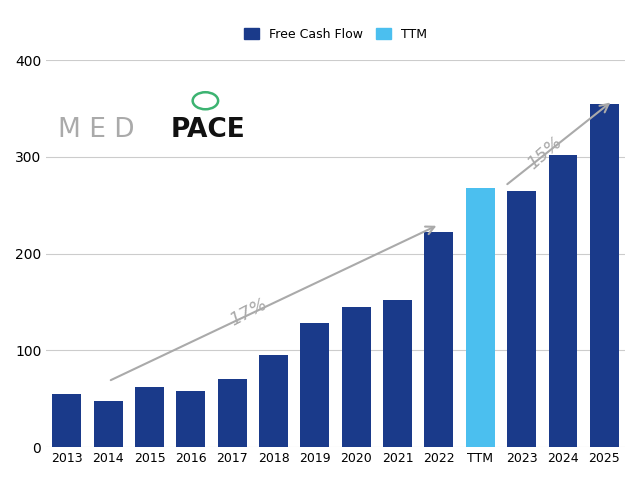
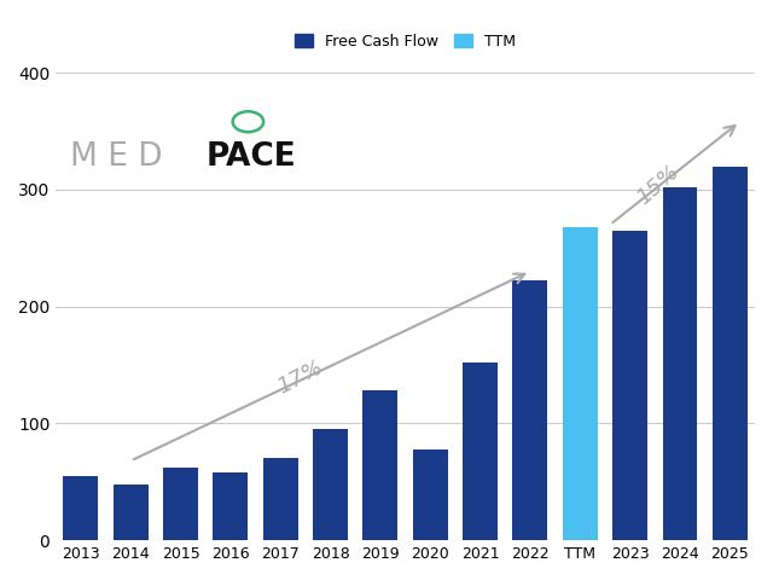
2020: 145 -> 78
2025: 355 -> 320
